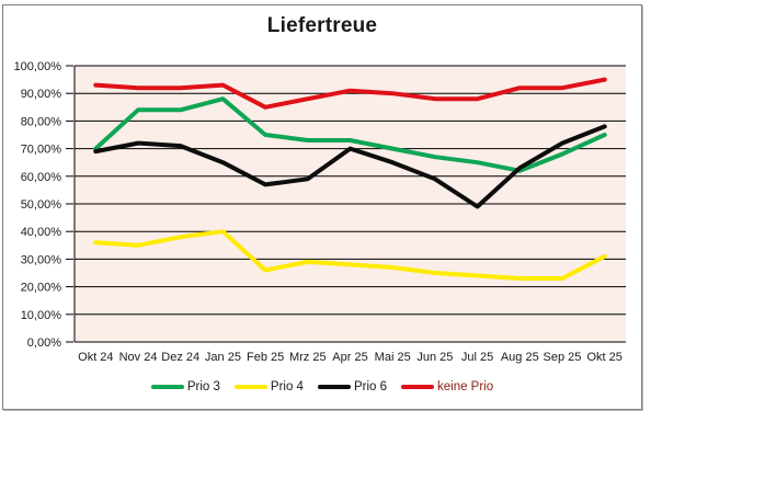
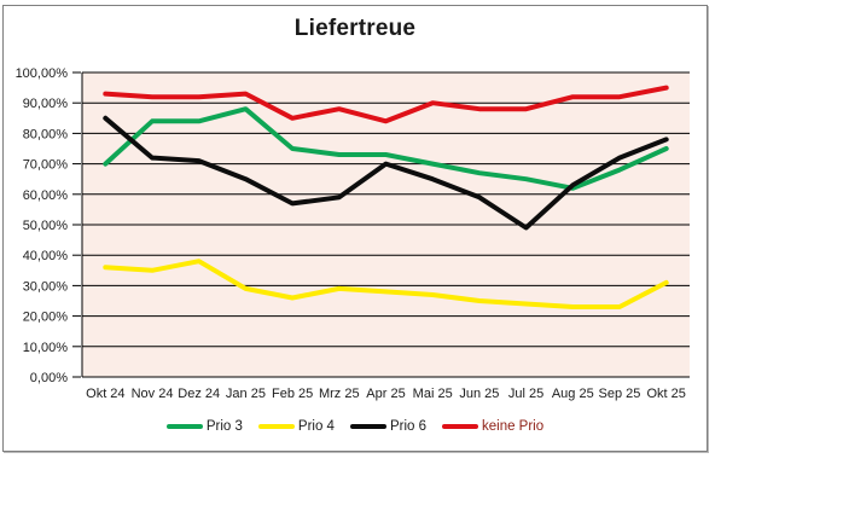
Prio 6/Okt 24: 69% -> 85%
Prio 4/Jan 25: 40% -> 29%
keine Prio/Apr 25: 91% -> 84%
